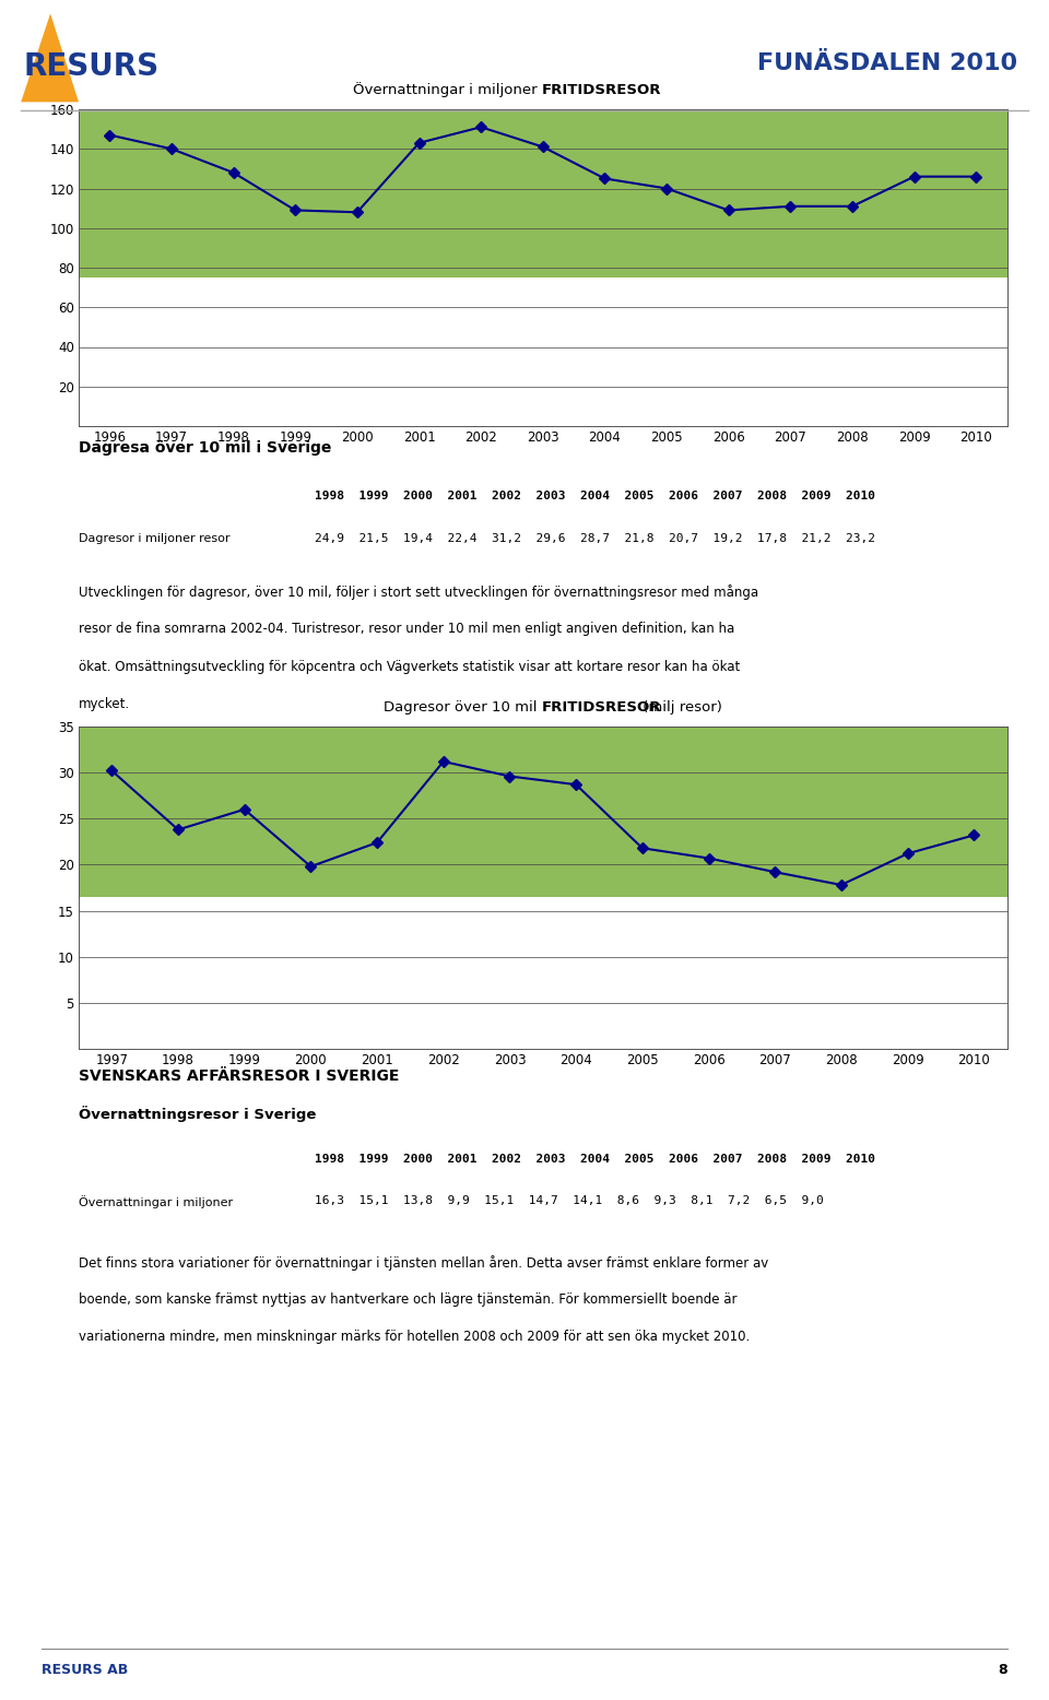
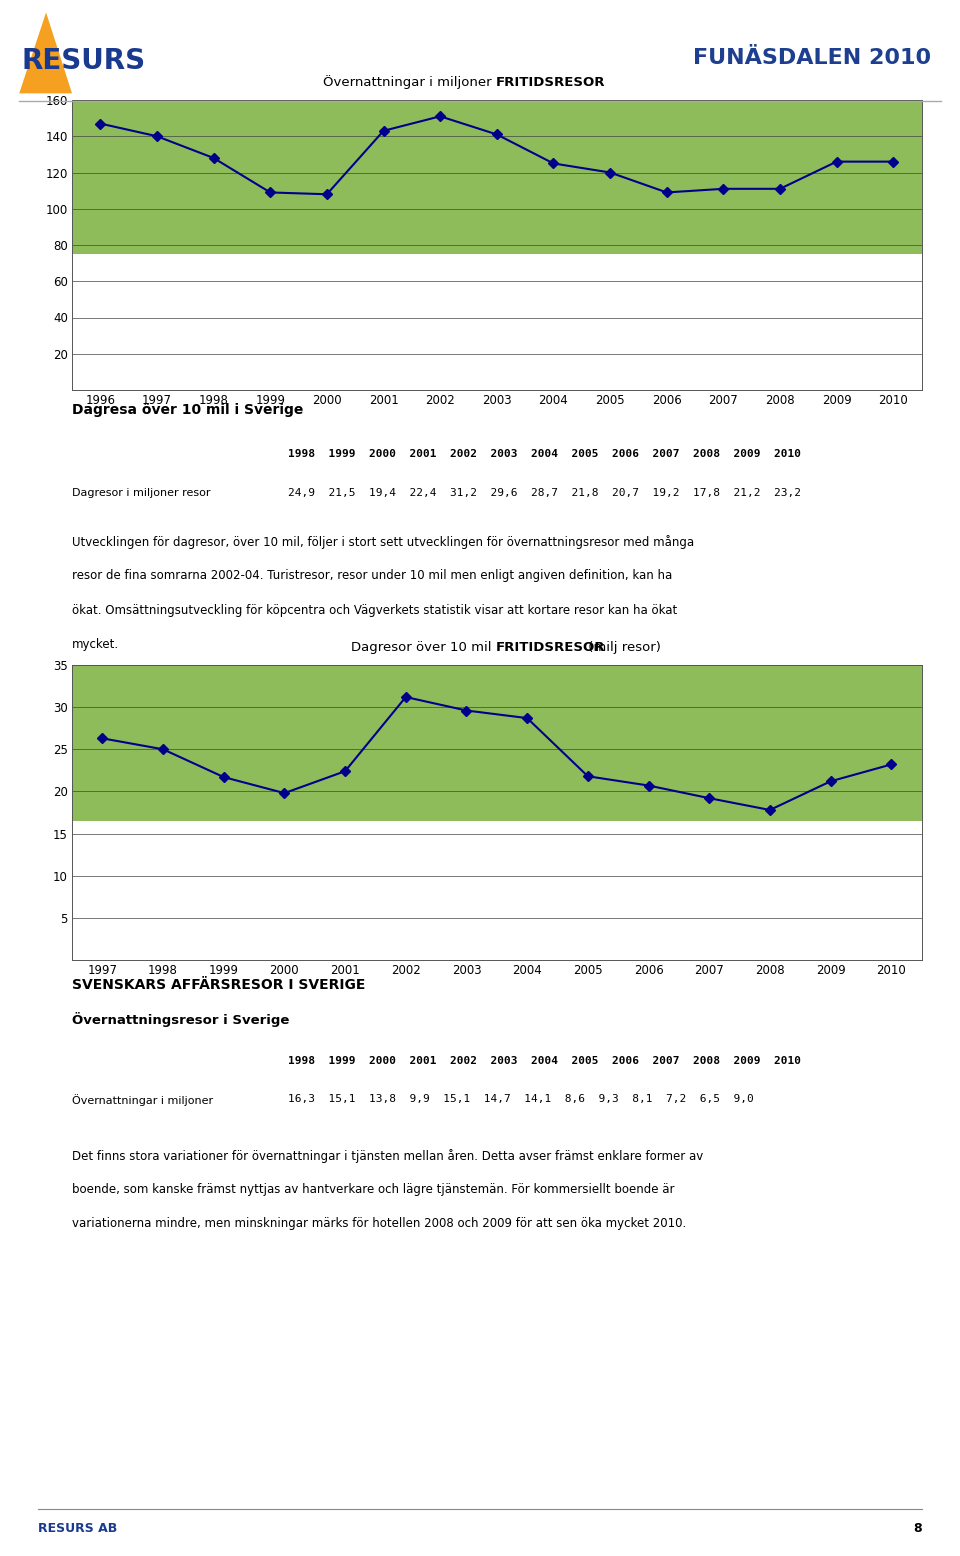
1997: 30.2 -> 26.3
1998: 23.8 -> 25.0
1999: 26.0 -> 21.7
